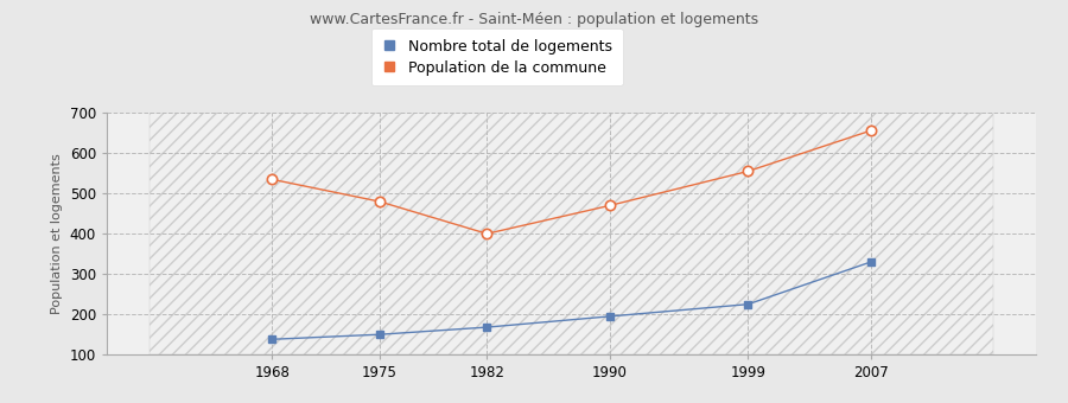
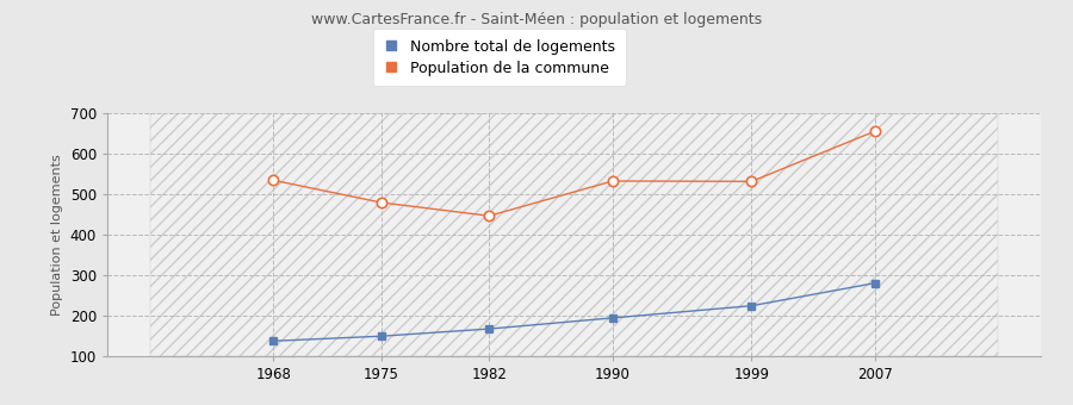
Population de la commune/1982: 400 -> 447
Population de la commune/1990: 470 -> 533
Population de la commune/1999: 555 -> 532
Nombre total de logements/2007: 330 -> 281
